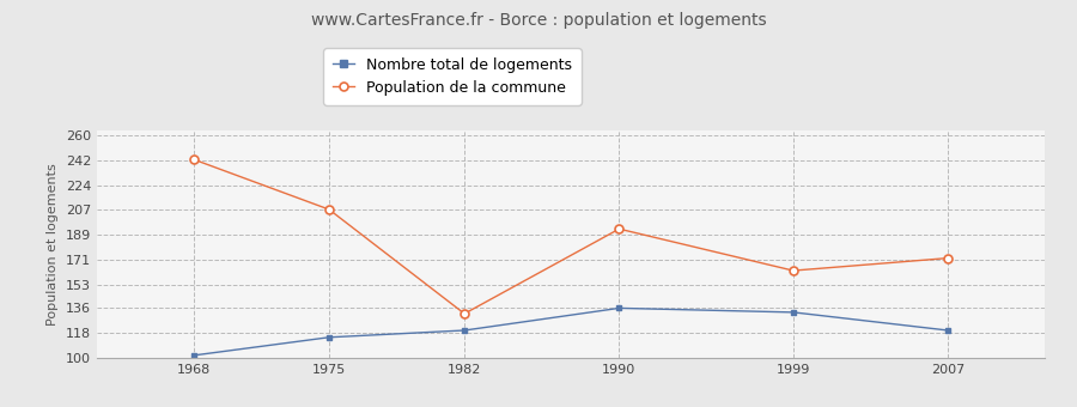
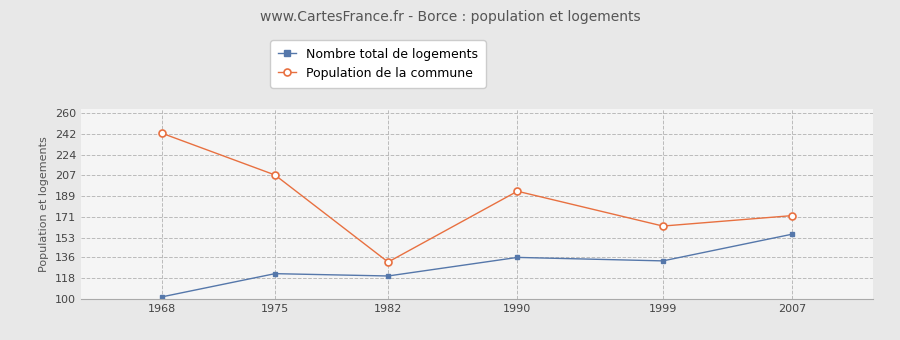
Nombre total de logements/1975: 115 -> 122
Nombre total de logements/2007: 120 -> 156
